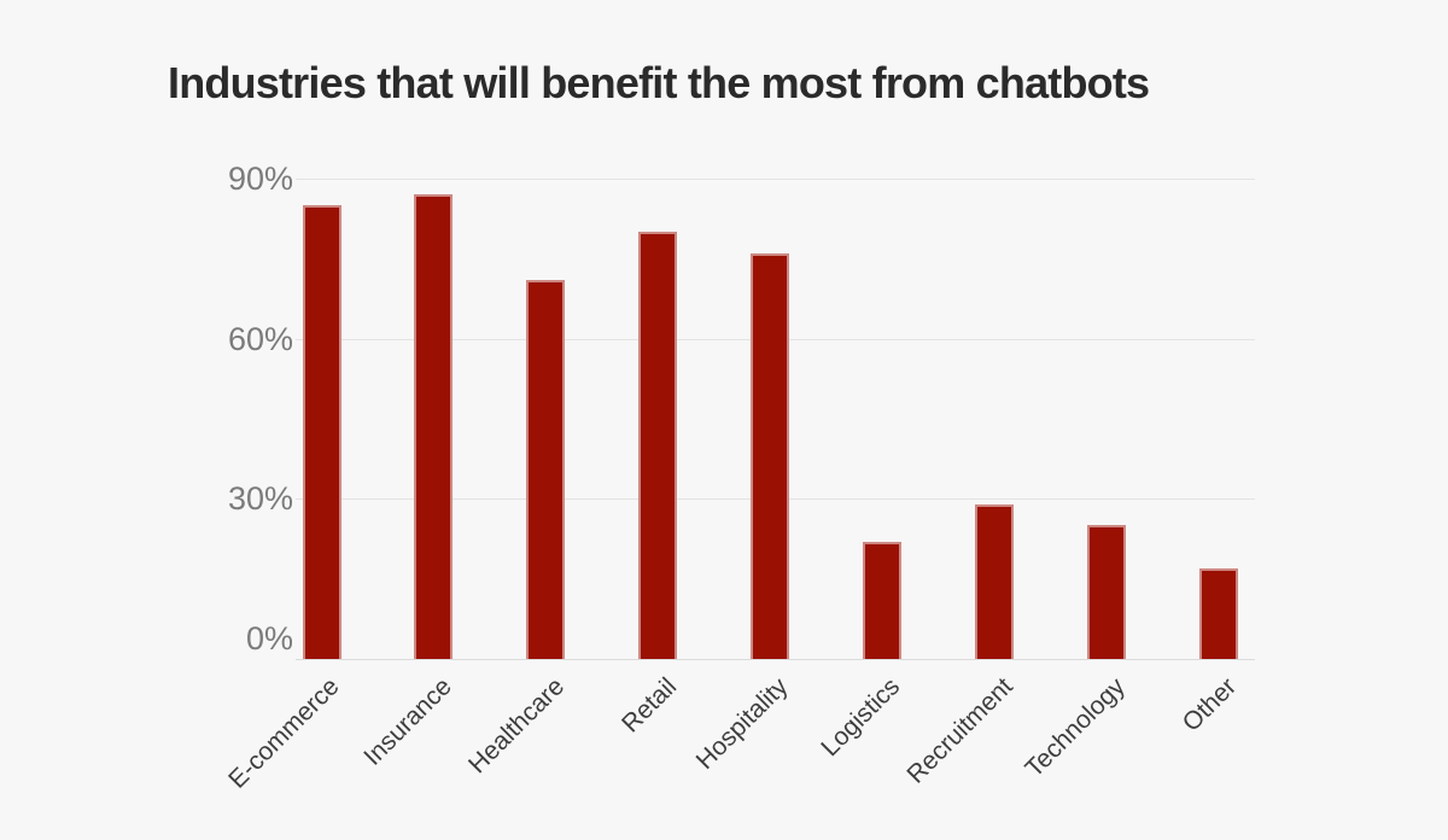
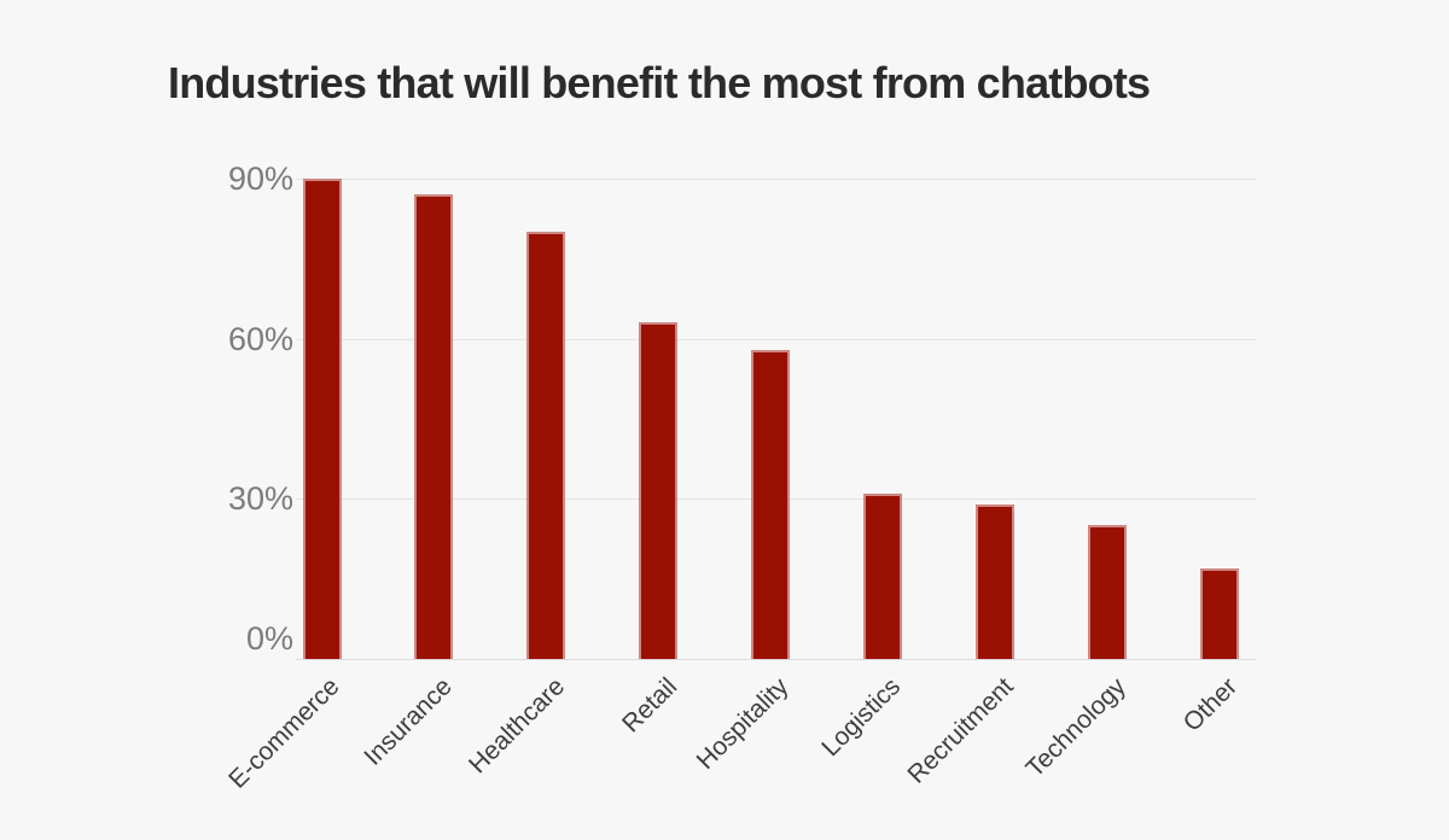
E-commerce: 85% -> 90%
Healthcare: 71% -> 80%
Retail: 80% -> 63%
Hospitality: 76% -> 58%
Logistics: 22% -> 31%
